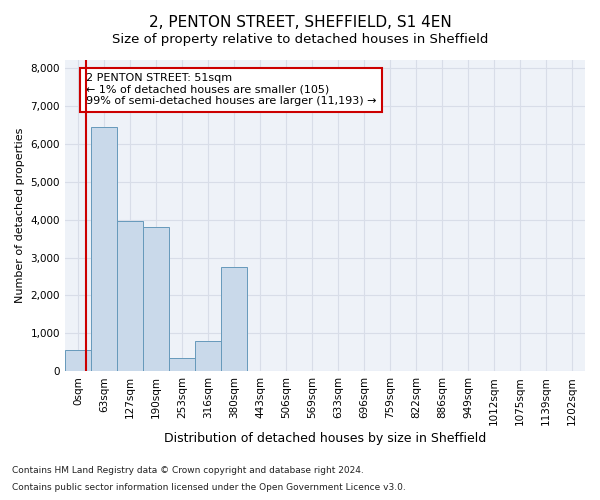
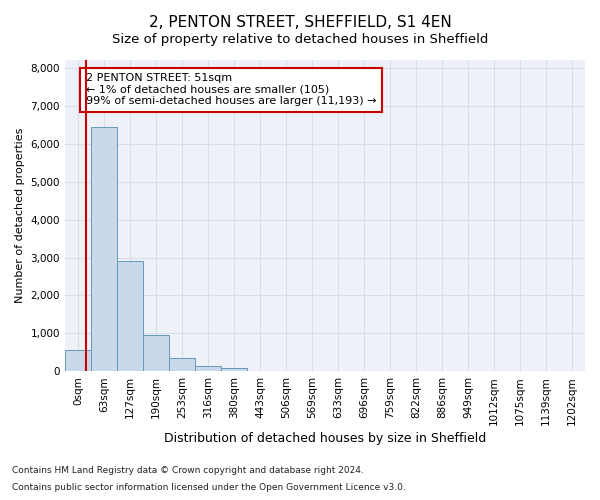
127sqm: 3,950 -> 2,920
190sqm: 3,800 -> 960
316sqm: 800 -> 150
380sqm: 2,750 -> 90
